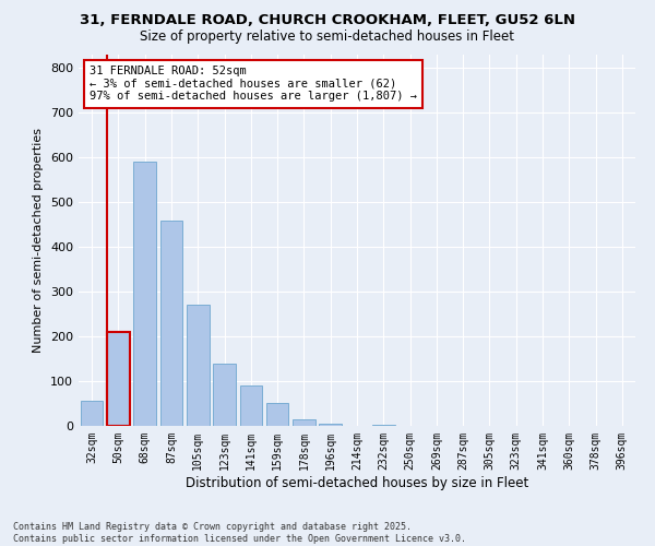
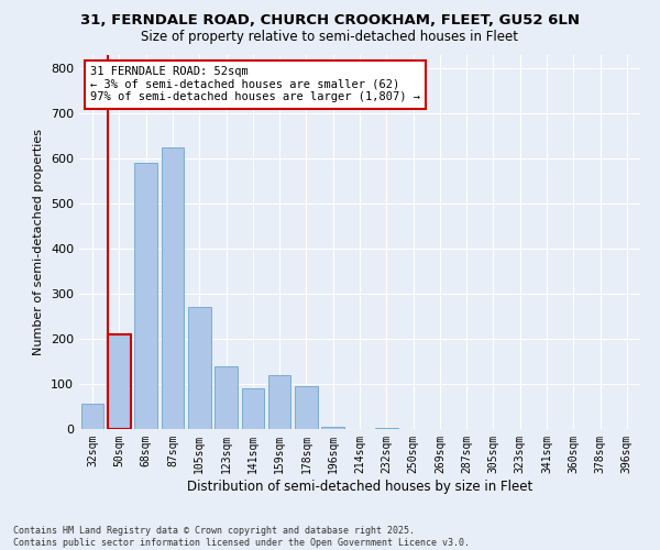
87sqm: 460 -> 625
159sqm: 52 -> 120
178sqm: 15 -> 95
